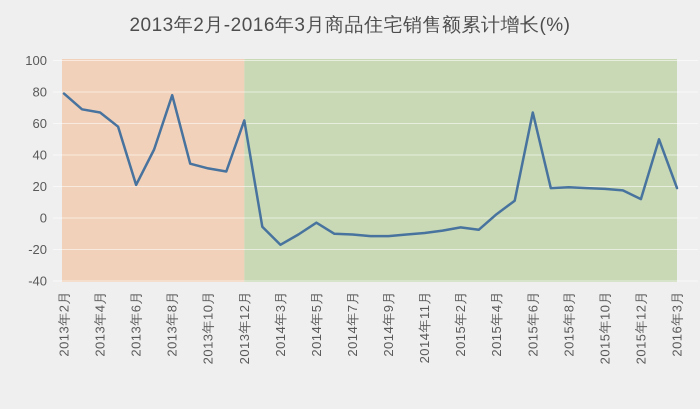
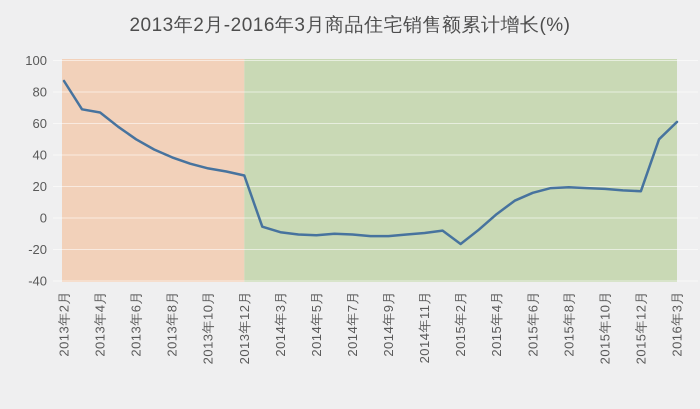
2013年2月: 79 -> 87
2013年6月: 21 -> 50
2013年8月: 78 -> 38
2013年12月: 62 -> 27
2014年3月: -17 -> -9
2014年5月: -3 -> -11
2015年2月: -6 -> -16
2015年6月: 67 -> 16
2015年12月: 12 -> 17
2016年3月: 19 -> 61
